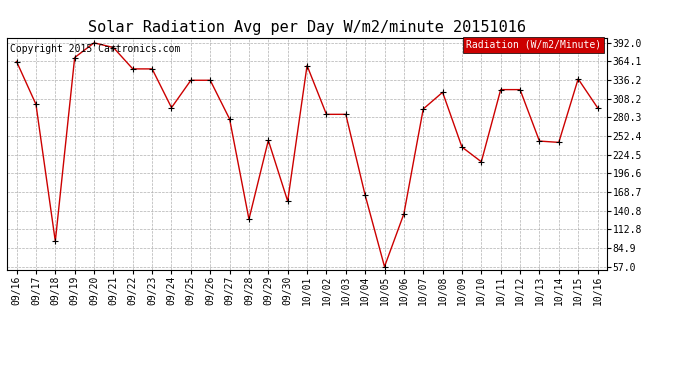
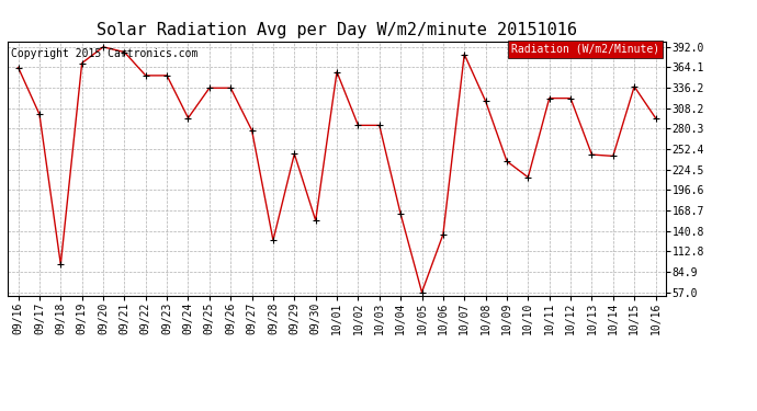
10/07: 293 -> 382
